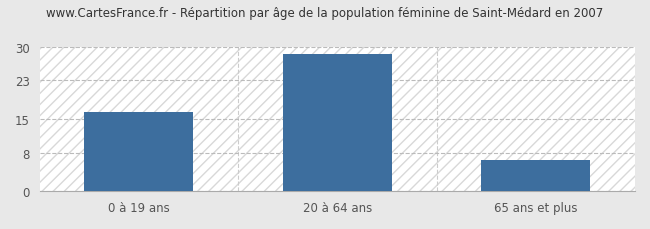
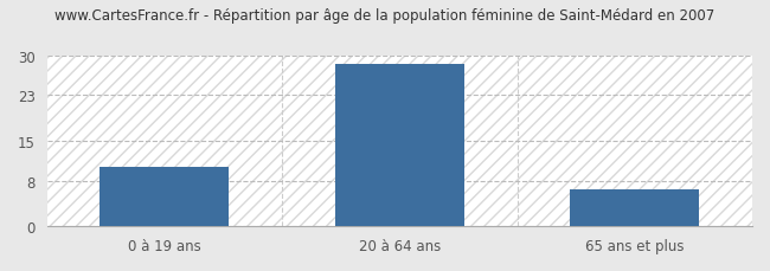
0 à 19 ans: 16.5 -> 10.5
